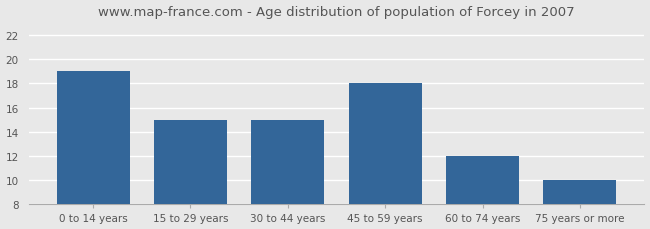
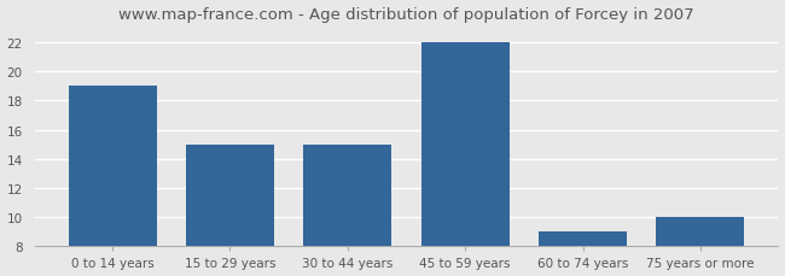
45 to 59 years: 18 -> 22
60 to 74 years: 12 -> 9
